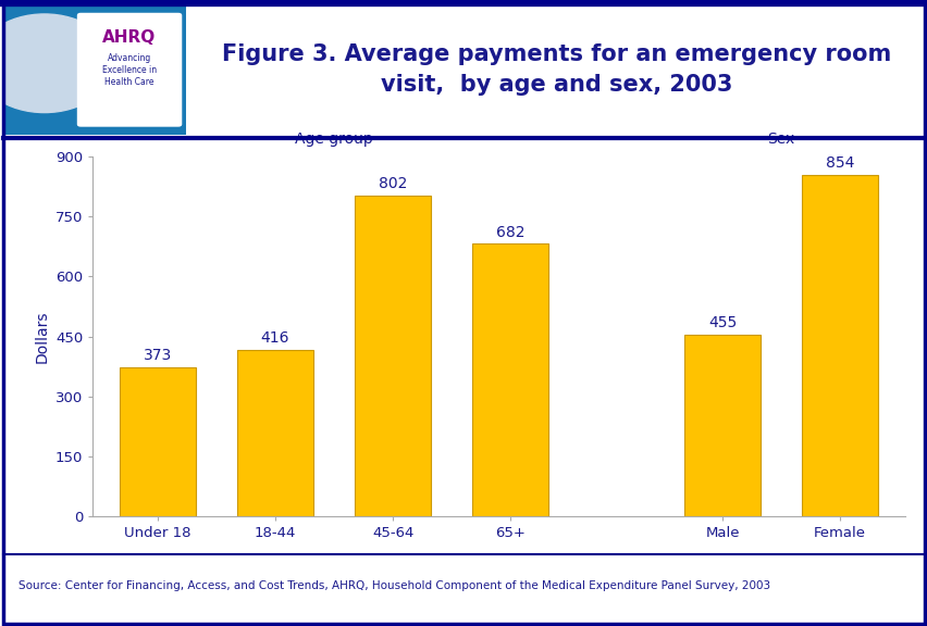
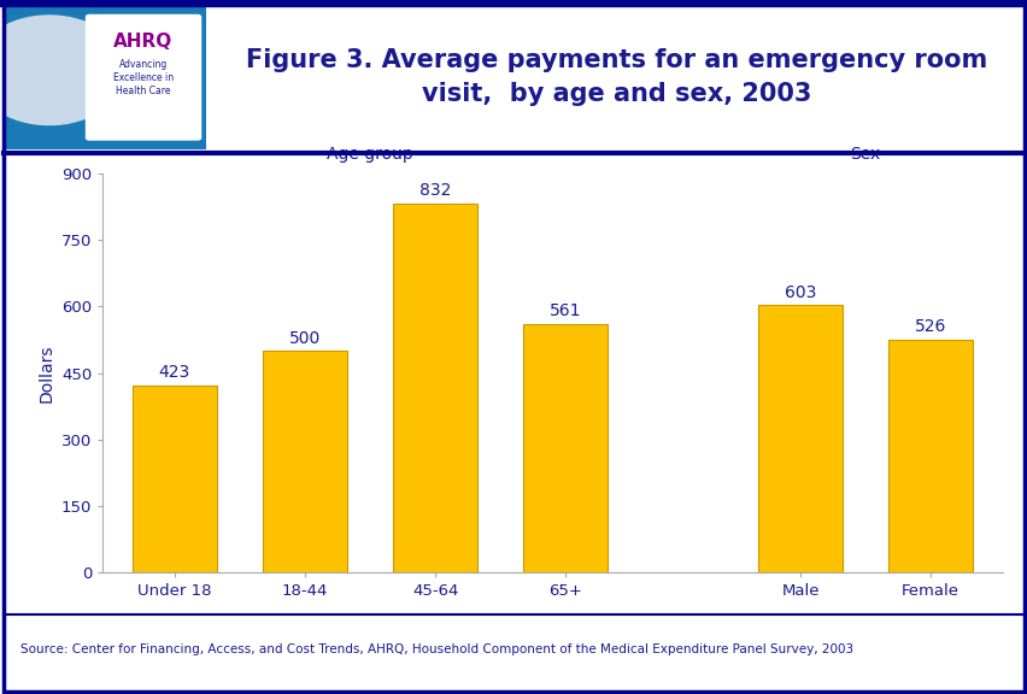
Under 18: 373 -> 423
18-44: 416 -> 500
45-64: 802 -> 832
65+: 682 -> 561
Male: 455 -> 603
Female: 854 -> 526
